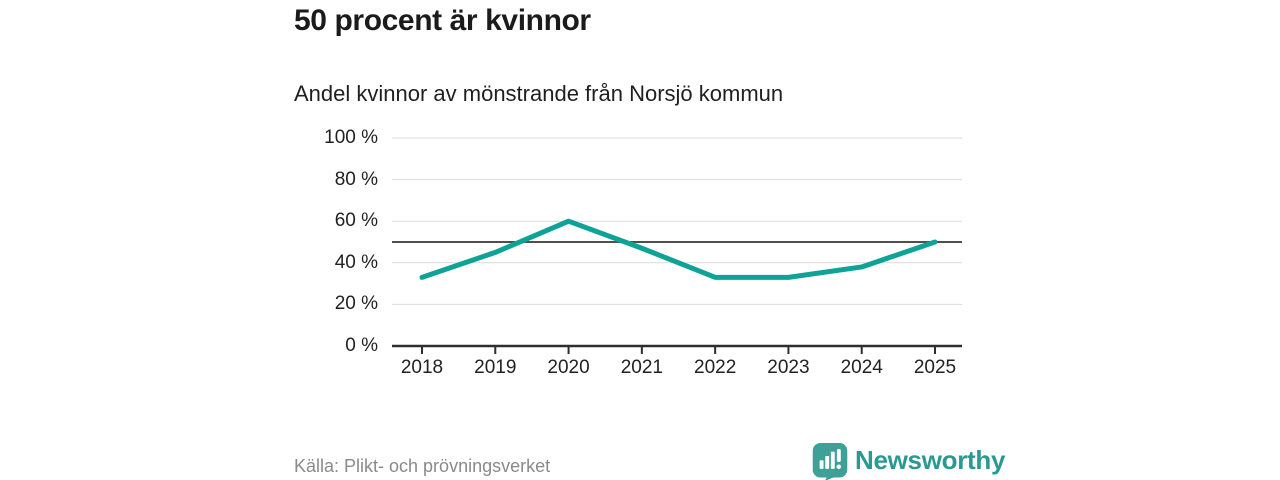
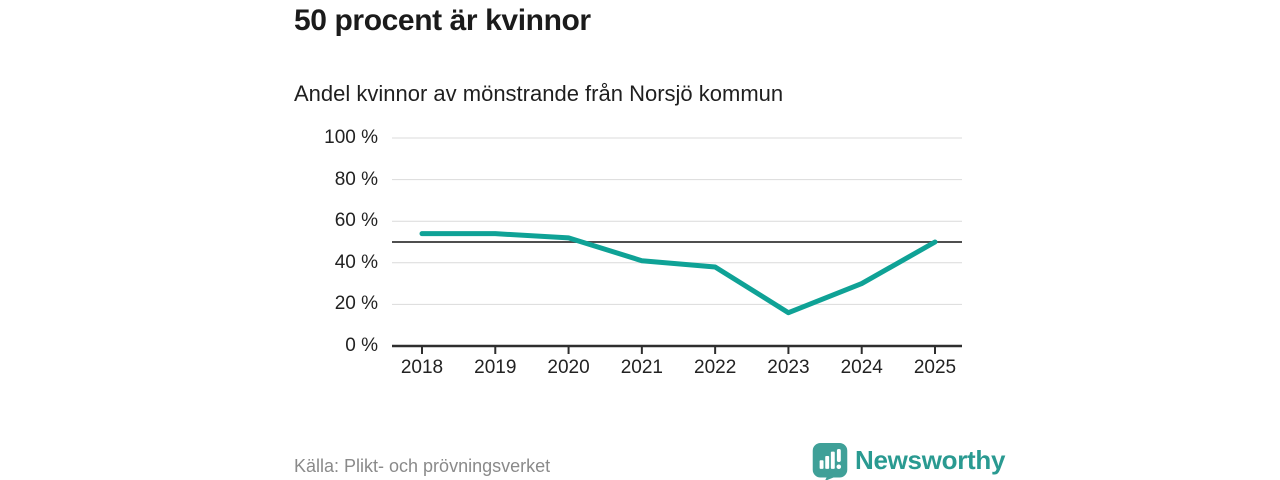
2018: 33% -> 54%
2019: 45% -> 54%
2020: 60% -> 52%
2021: 47% -> 41%
2022: 33% -> 38%
2023: 33% -> 16%
2024: 38% -> 30%
